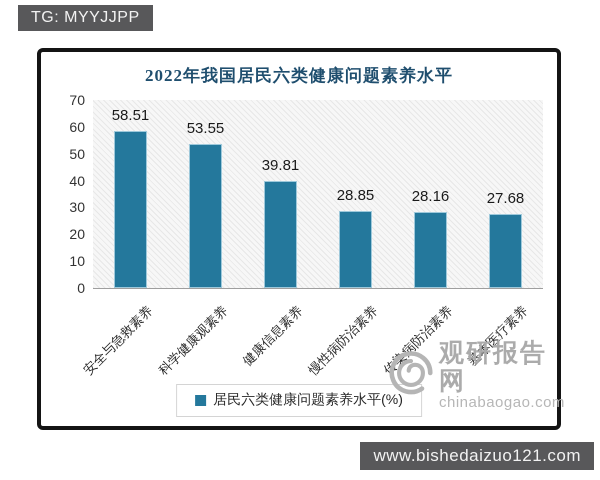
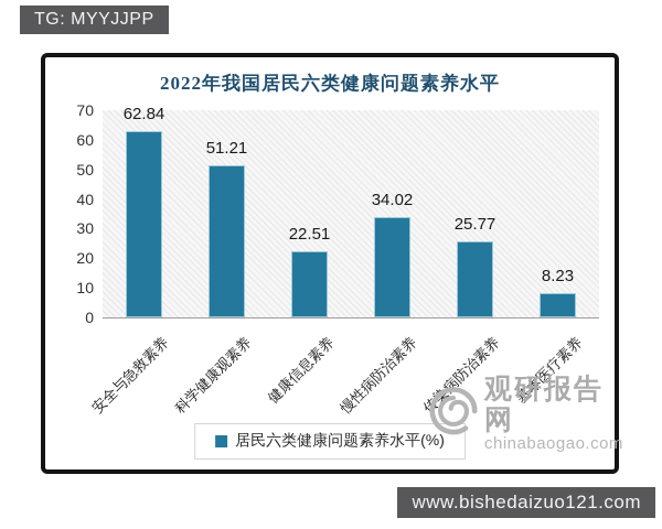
安全与急救素养: 58.51 -> 62.84
科学健康观素养: 53.55 -> 51.21
健康信息素养: 39.81 -> 22.51
慢性病防治素养: 28.85 -> 34.02
传染病防治素养: 28.16 -> 25.77
基本医疗素养: 27.68 -> 8.23
